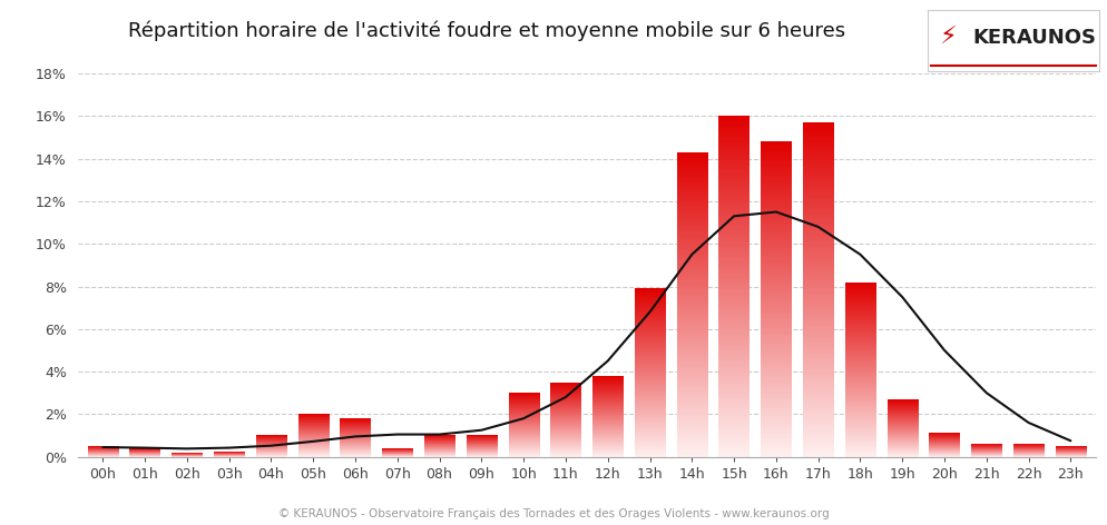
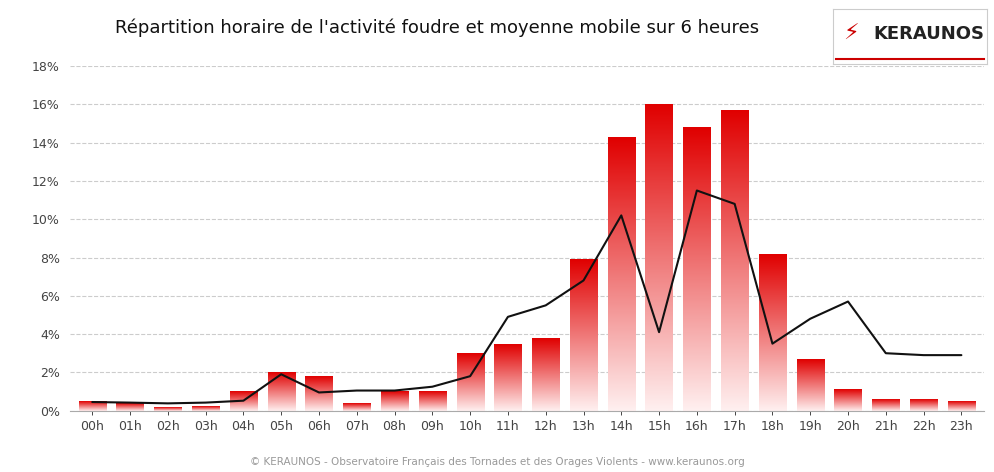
05h: 0.7% -> 1.9%
11h: 2.8% -> 4.9%
12h: 4.5% -> 5.5%
14h: 9.5% -> 10.2%
15h: 11.3% -> 4.1%
18h: 9.5% -> 3.5%
19h: 7.5% -> 4.8%
20h: 5.0% -> 5.7%
22h: 1.6% -> 2.9%
23h: 0.8% -> 2.9%
